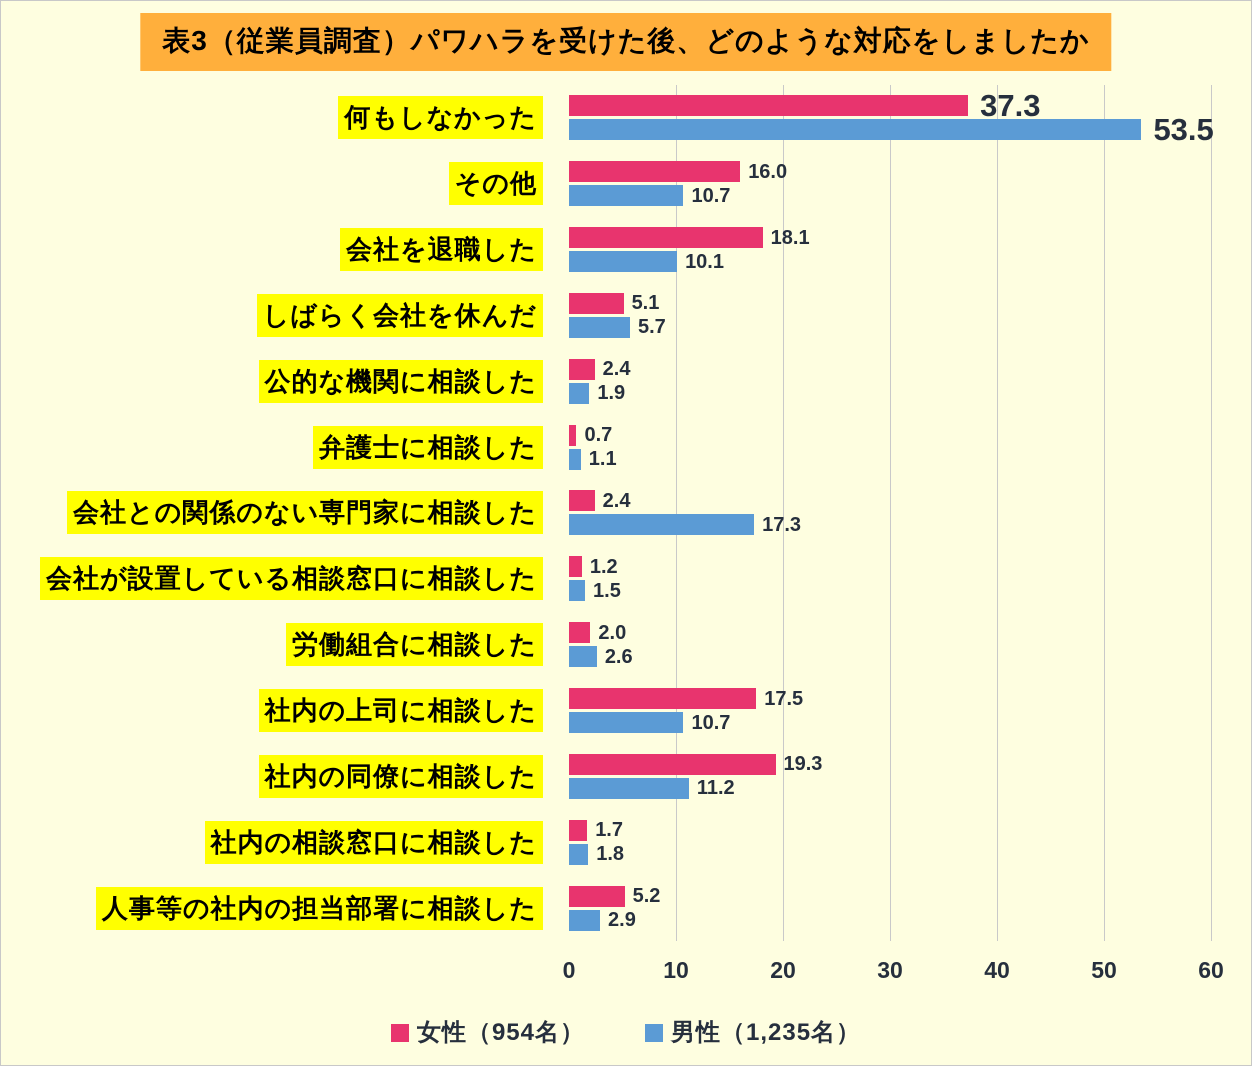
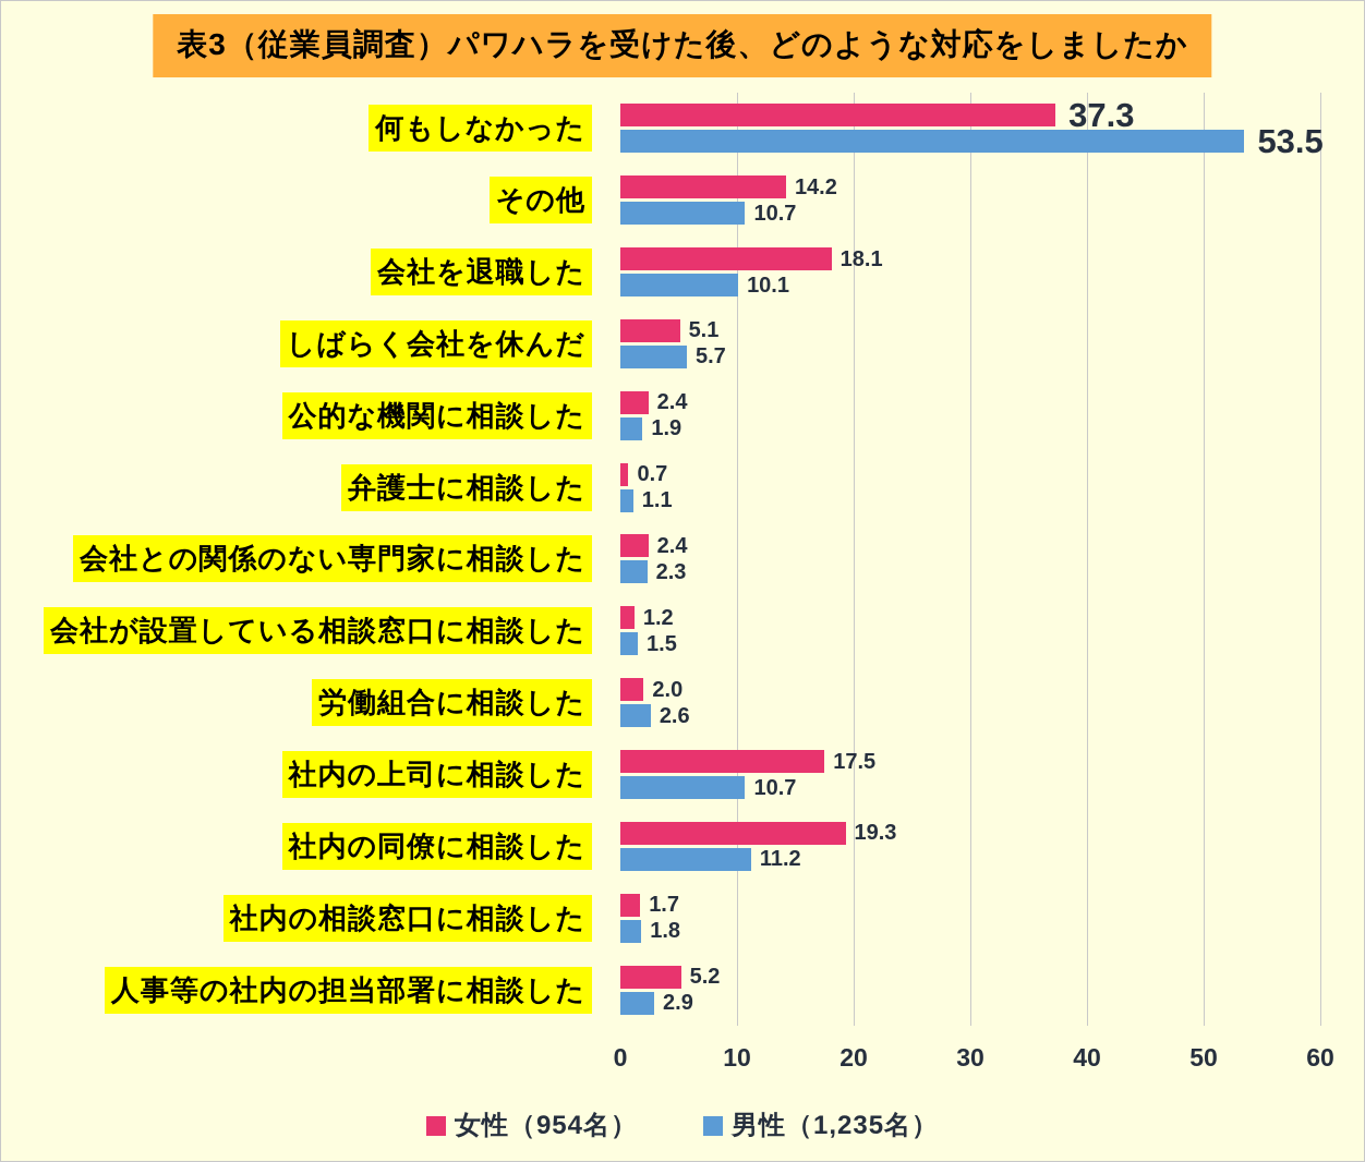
女性（954名）/その他: 16.0 -> 14.2
男性（1,235名）/会社との関係のない専門家に相談した: 17.3 -> 2.3
